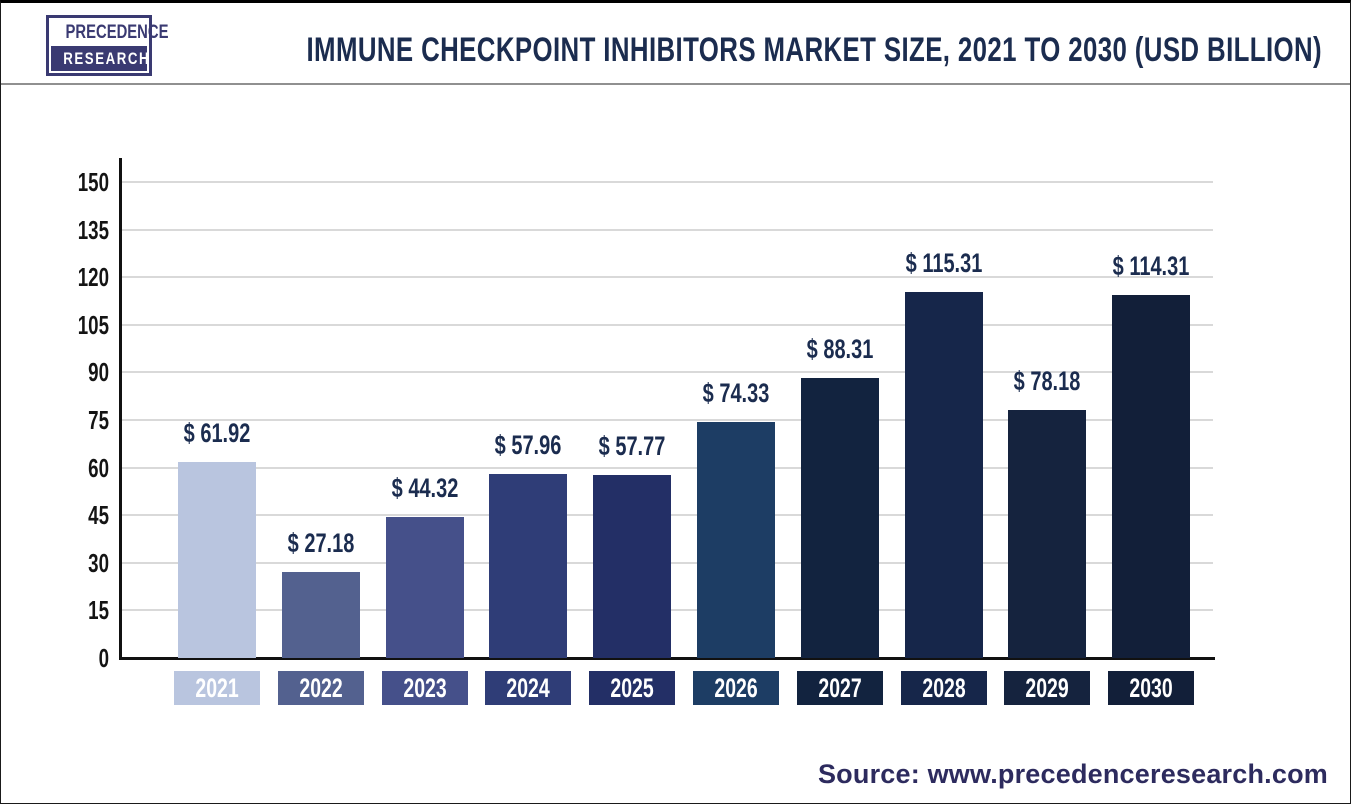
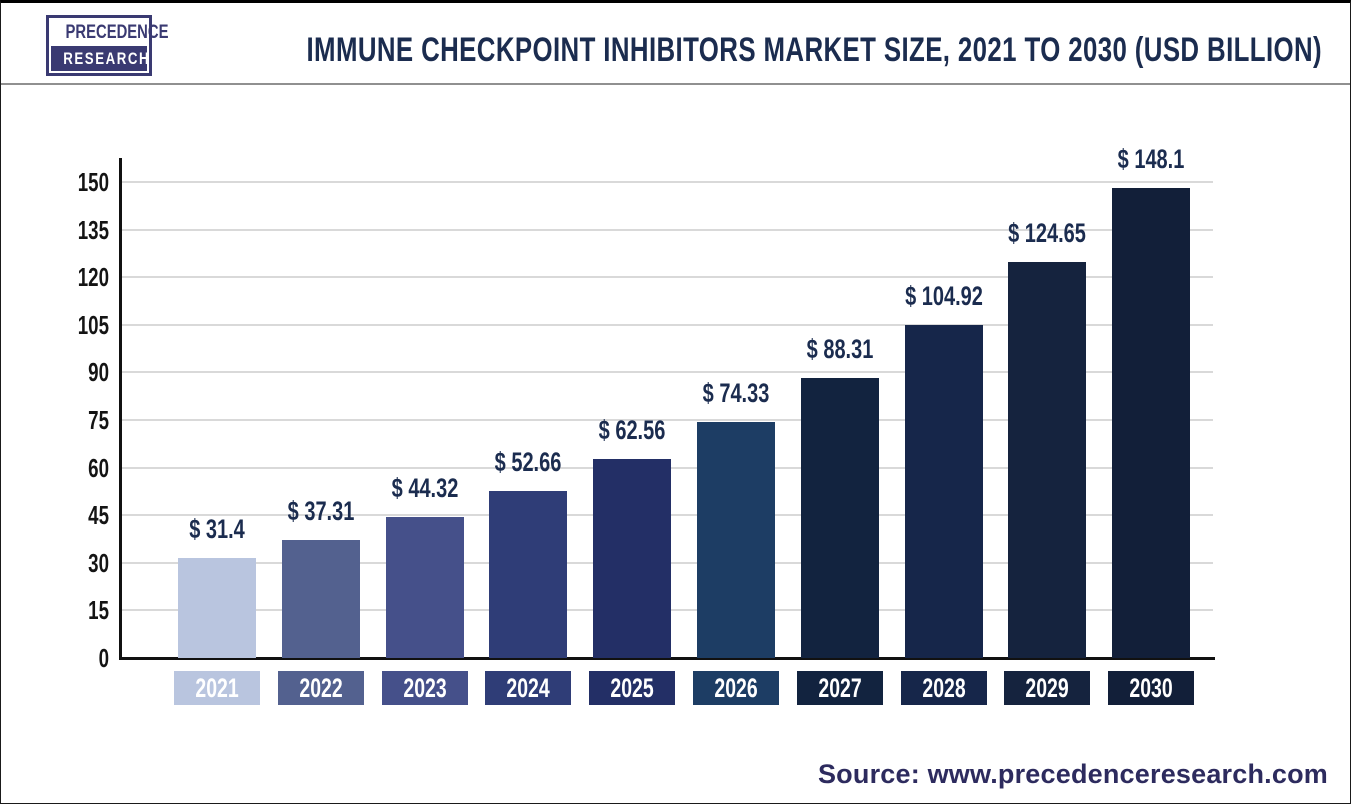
2021: 61.92 -> 31.4
2022: 27.18 -> 37.31
2024: 57.96 -> 52.66
2025: 57.77 -> 62.56
2028: 115.31 -> 104.92
2029: 78.18 -> 124.65
2030: 114.31 -> 148.1
